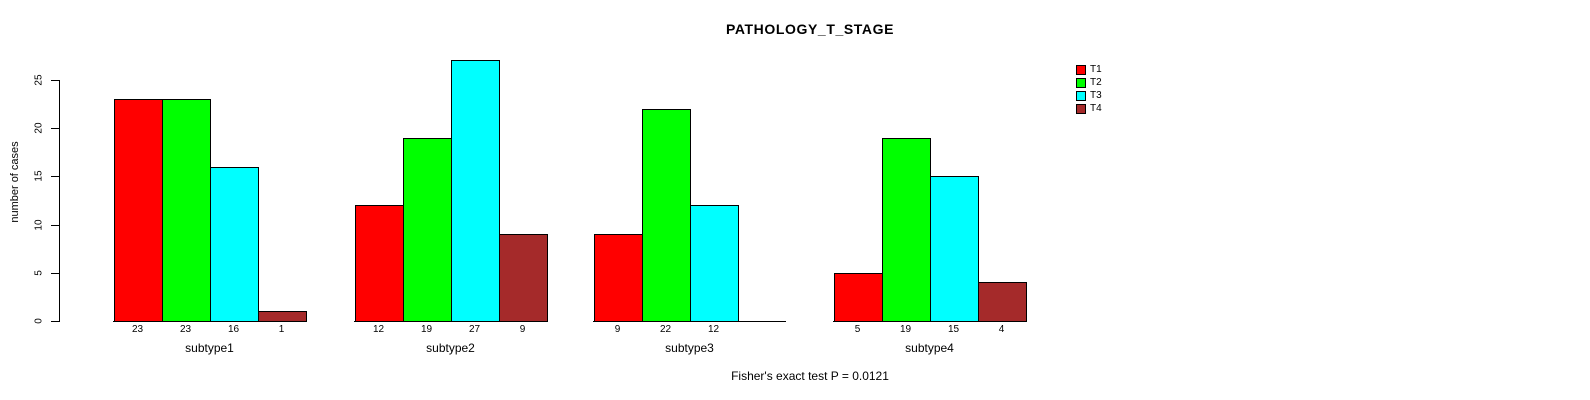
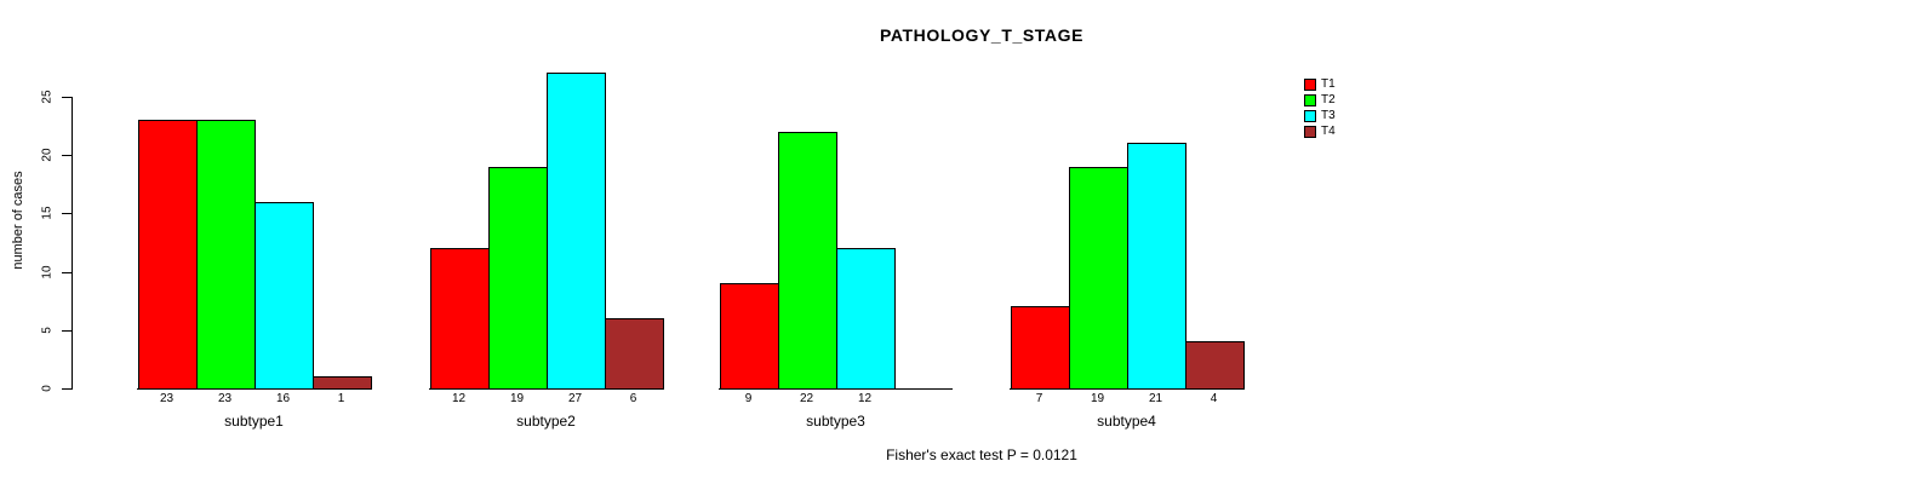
T4/subtype2: 9 -> 6
T1/subtype4: 5 -> 7
T3/subtype4: 15 -> 21
